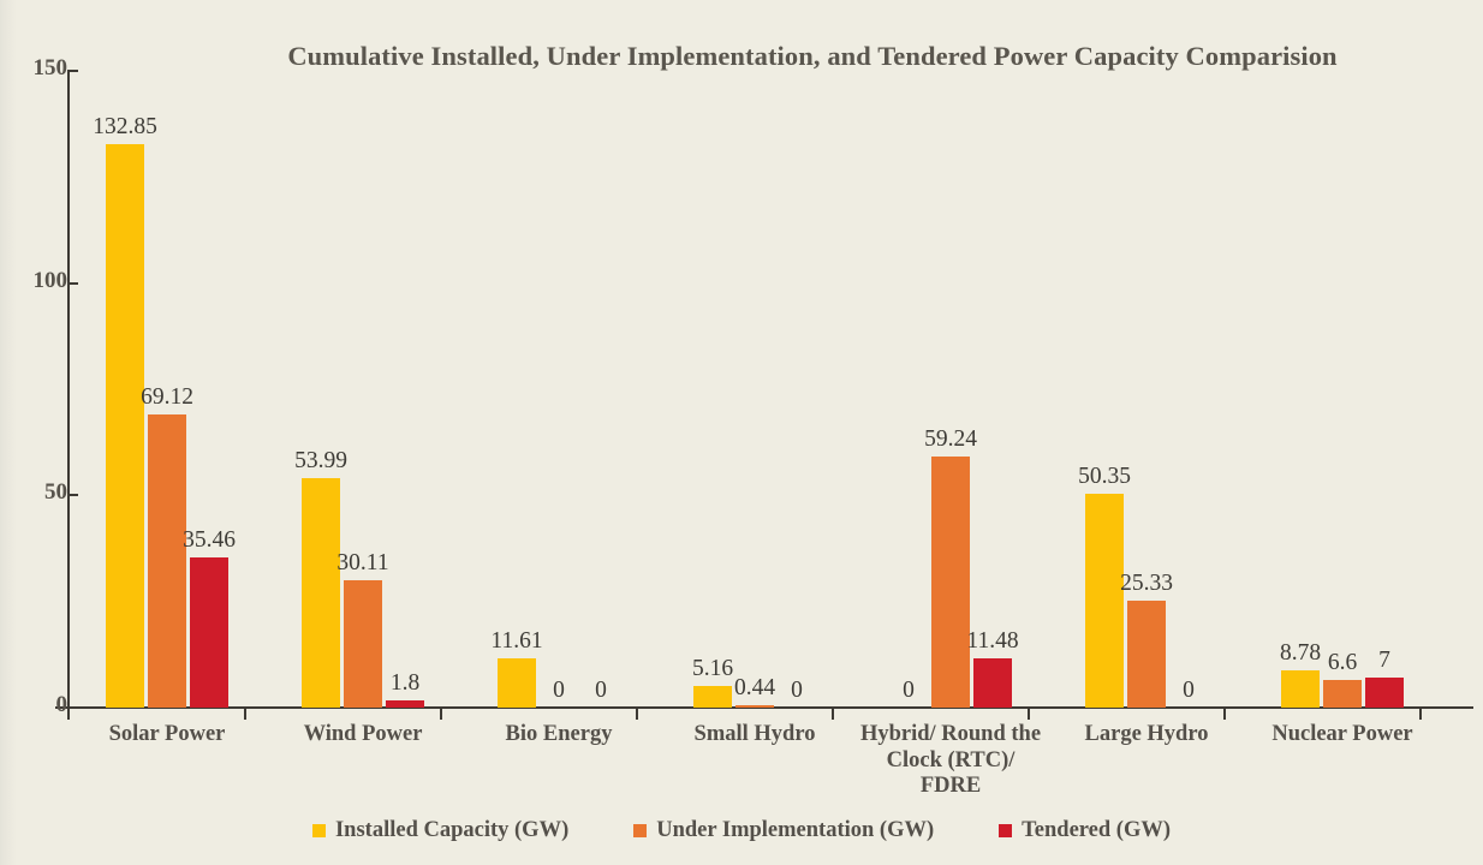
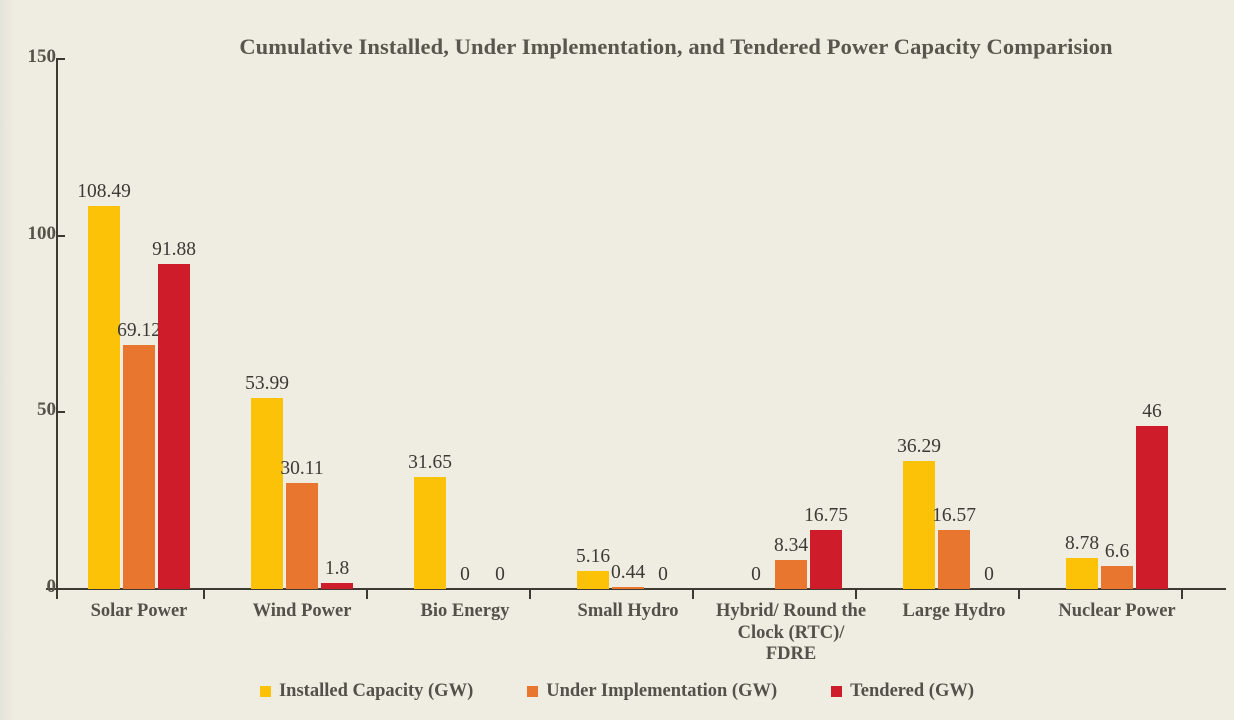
Installed Capacity (GW)/Solar Power: 132.85 -> 108.49
Tendered (GW)/Solar Power: 35.46 -> 91.88
Installed Capacity (GW)/Bio Energy: 11.61 -> 31.65
Under Implementation (GW)/Hybrid/ Round the Clock (RTC)/ FDRE: 59.24 -> 8.34
Tendered (GW)/Hybrid/ Round the Clock (RTC)/ FDRE: 11.48 -> 16.75
Installed Capacity (GW)/Large Hydro: 50.35 -> 36.29
Under Implementation (GW)/Large Hydro: 25.33 -> 16.57
Tendered (GW)/Nuclear Power: 7 -> 46
